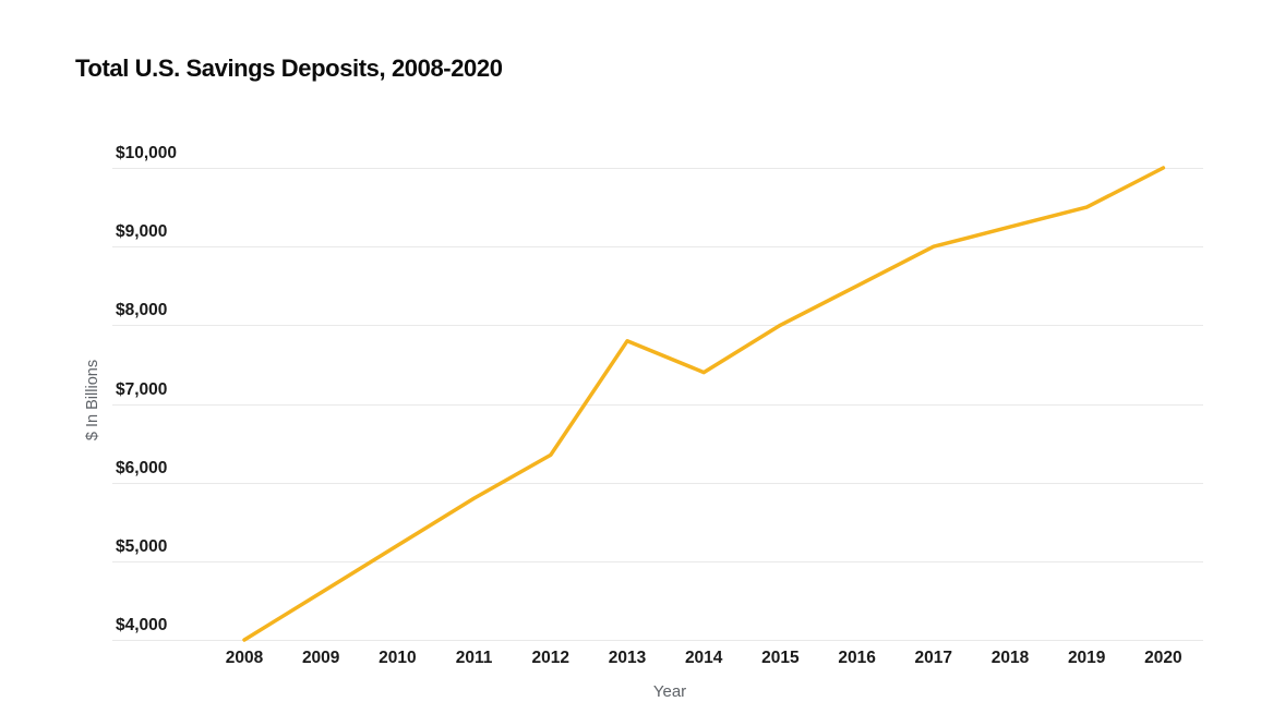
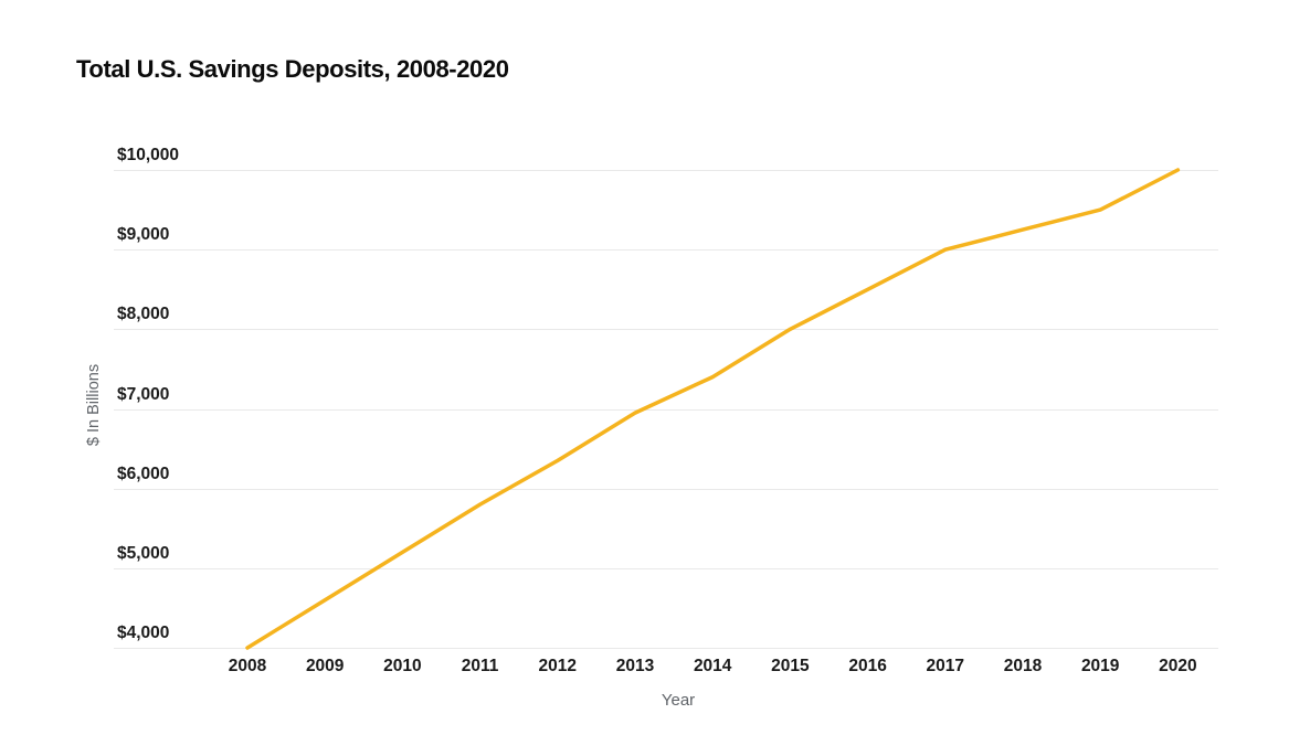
2013: $7800 -> $7000
